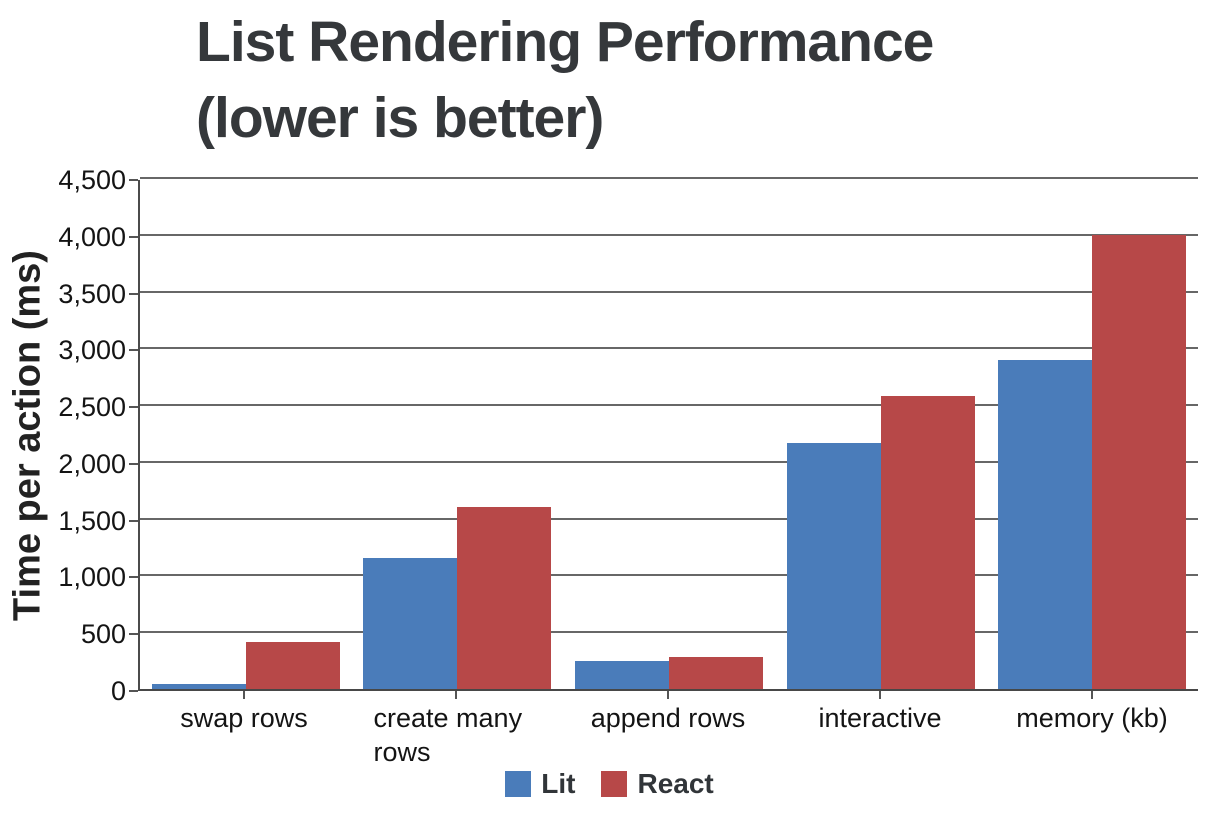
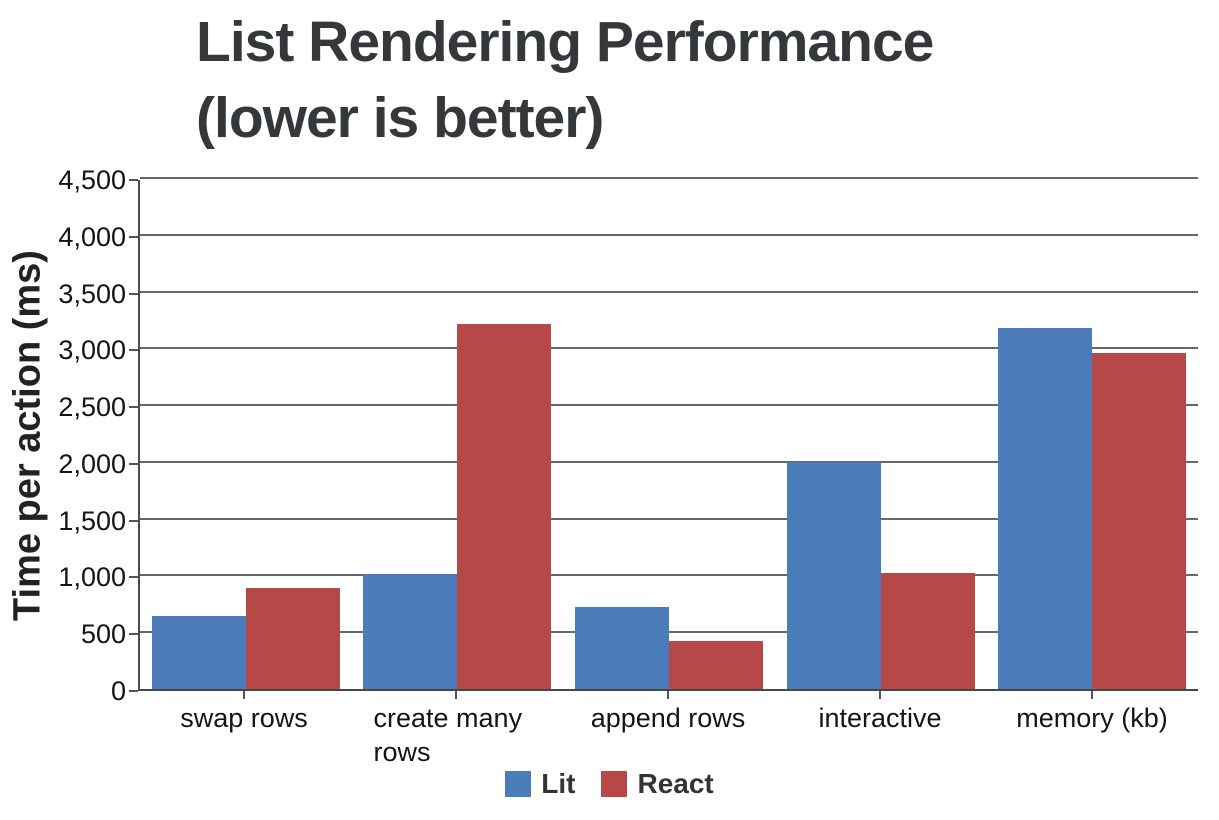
Lit/swap rows: 40 -> 640
React/swap rows: 420 -> 890
Lit/create many rows: 1150 -> 1010
React/create many rows: 1600 -> 3210
Lit/append rows: 240 -> 720
React/append rows: 280 -> 420
Lit/interactive: 2170 -> 2000
React/interactive: 2580 -> 1020
Lit/memory (kb): 2900 -> 3180
React/memory (kb): 4000 -> 2960
